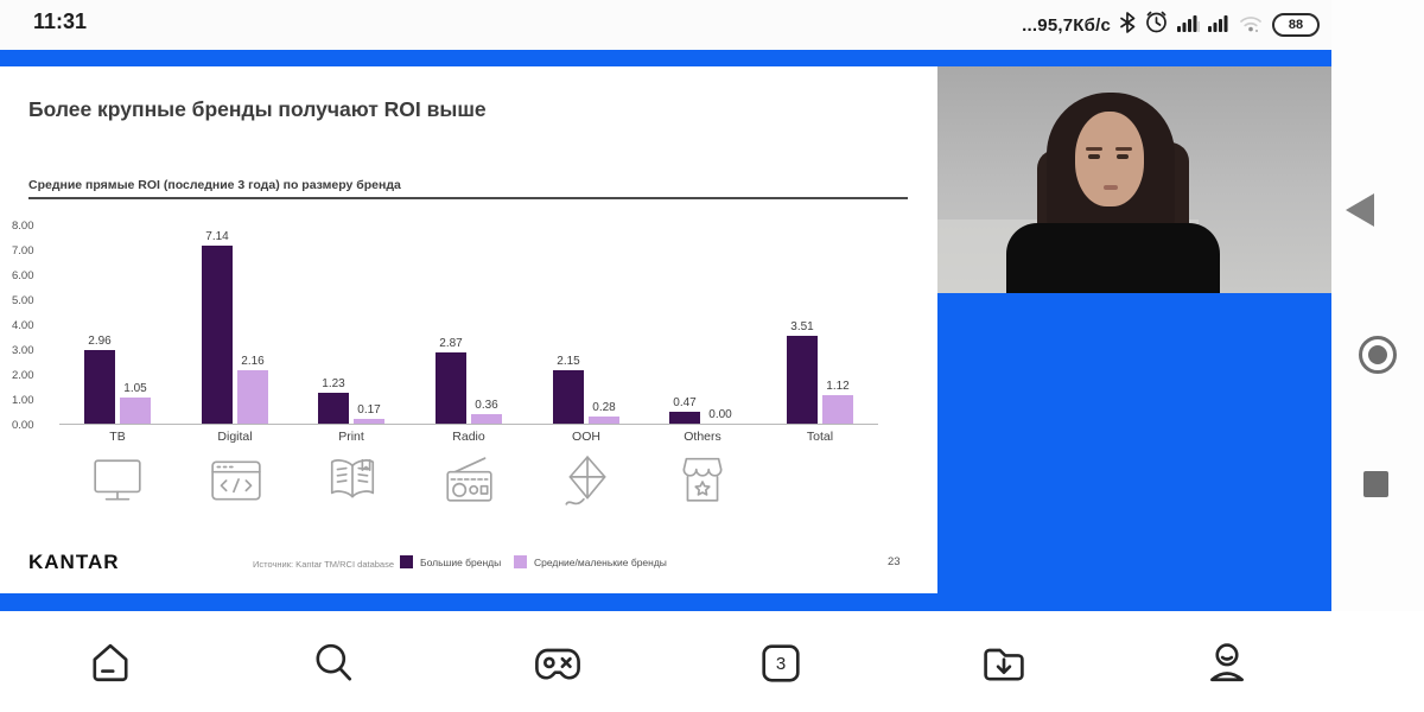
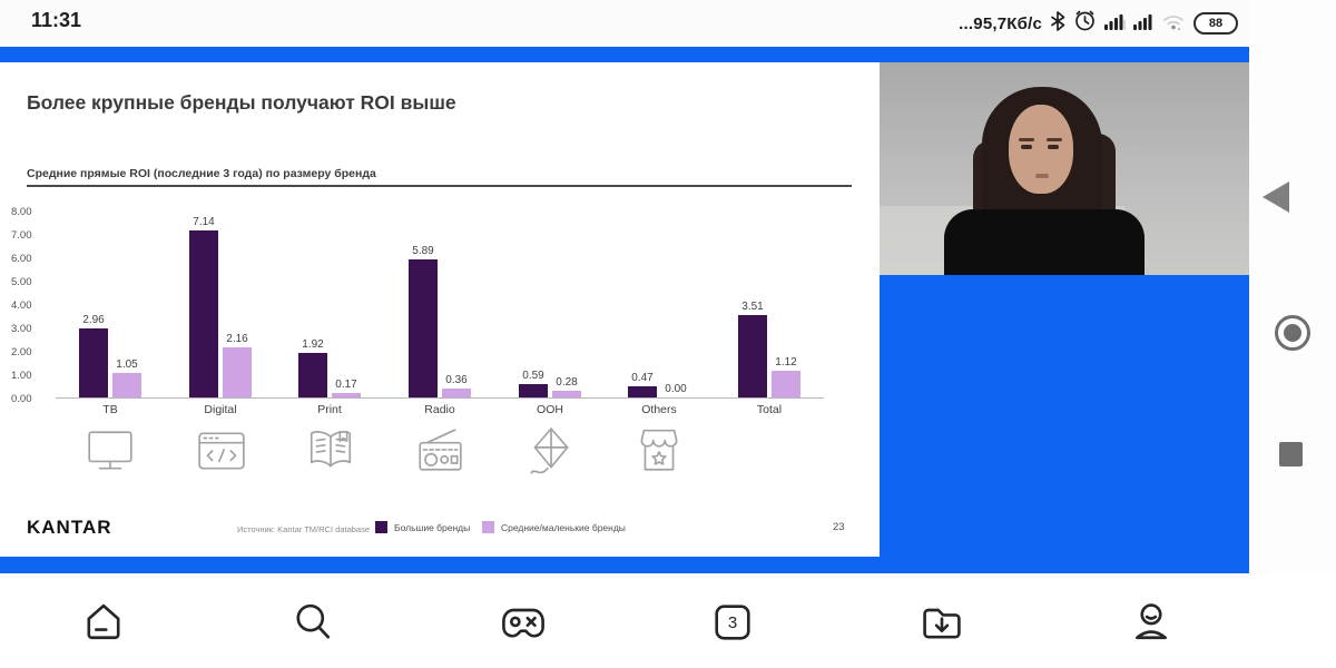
Большие бренды/Print: 1.23 -> 1.92
Большие бренды/Radio: 2.87 -> 5.89
Большие бренды/OOH: 2.15 -> 0.59
